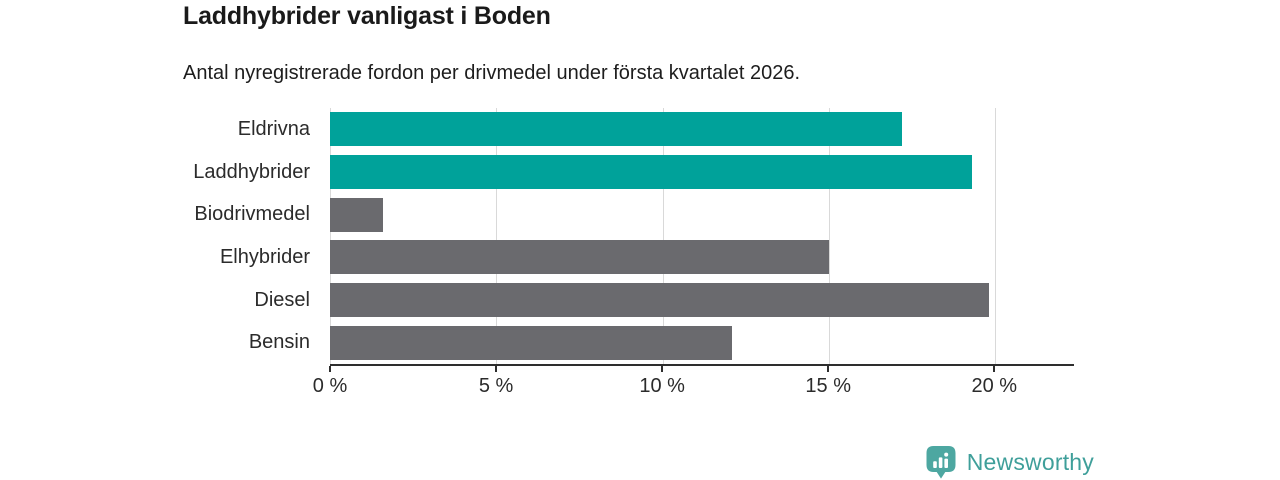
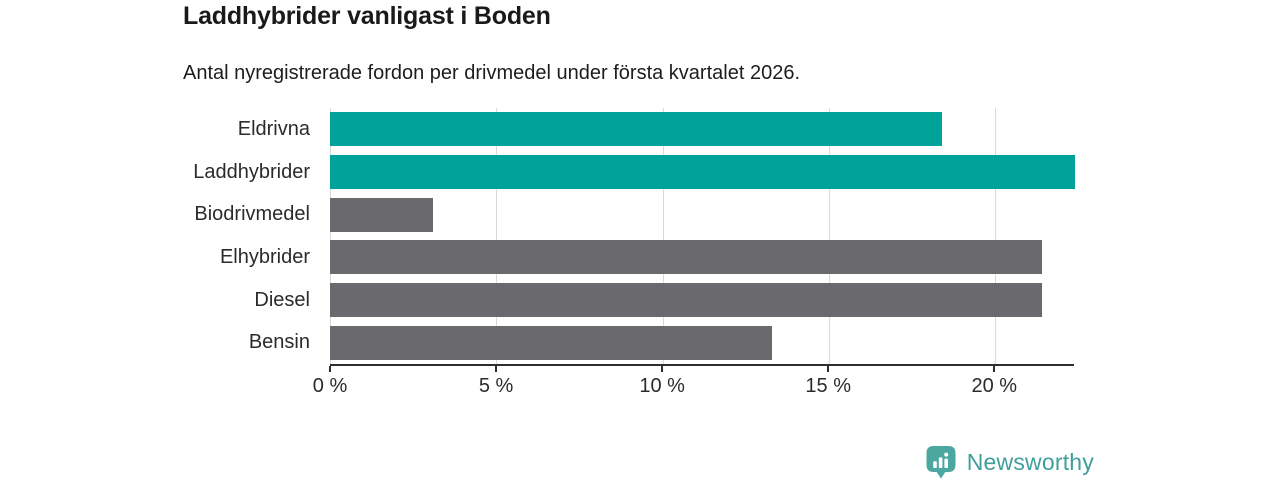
Eldrivna: 17.2% -> 18.4%
Laddhybrider: 19.3% -> 22.4%
Biodrivmedel: 1.6% -> 3.1%
Elhybrider: 15.0% -> 21.4%
Diesel: 19.8% -> 21.4%
Bensin: 12.1% -> 13.3%
